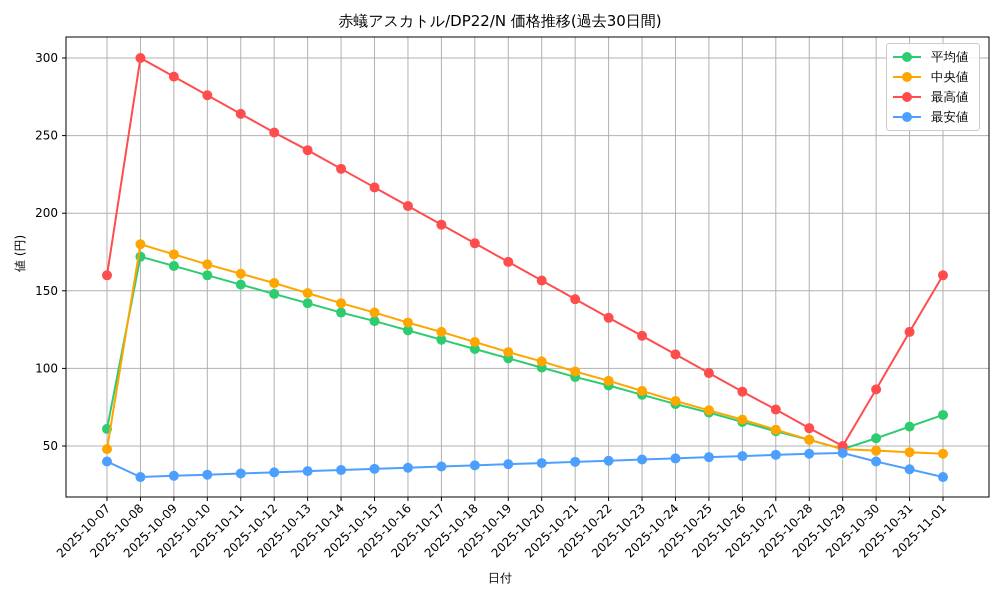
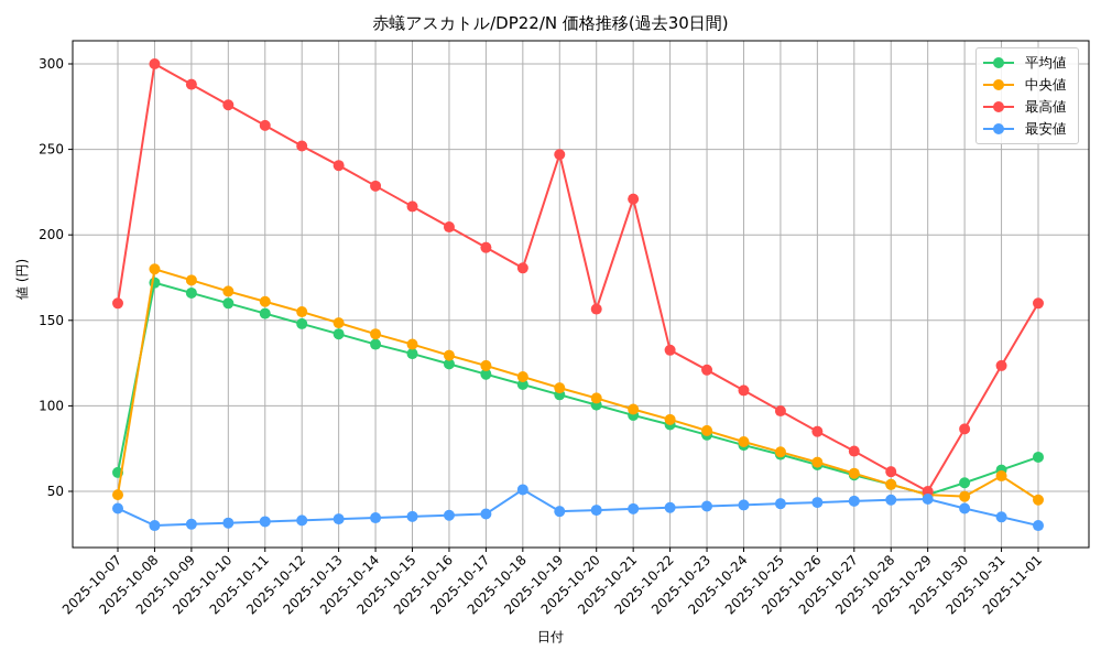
最安値/2025-10-18: 38 -> 51
最高値/2025-10-19: 169 -> 247
最高値/2025-10-21: 145 -> 221
中央値/2025-10-31: 46 -> 59
